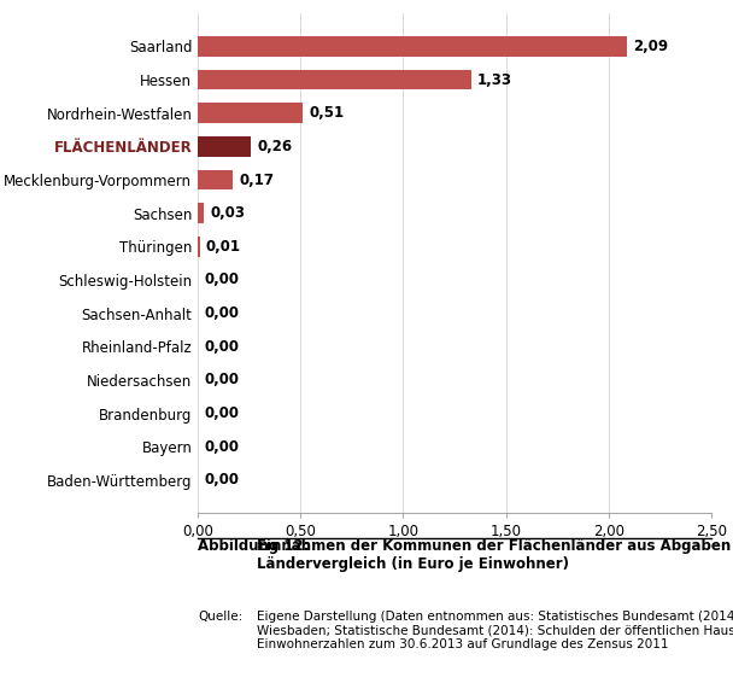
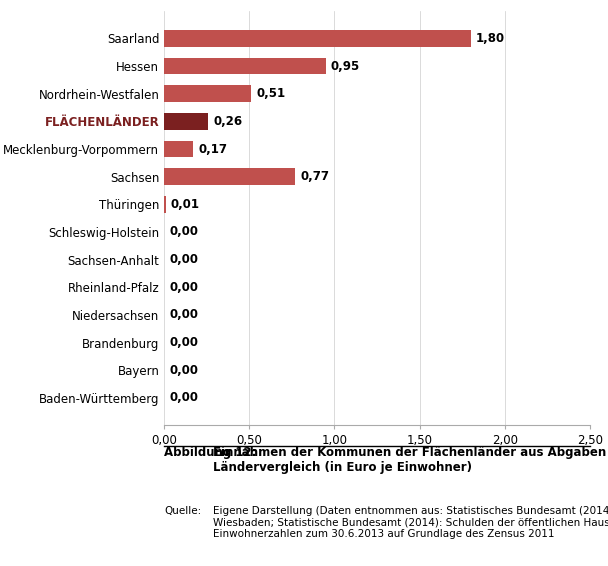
Saarland: 2,09 -> 1,80
Hessen: 1,33 -> 0,95
Sachsen: 0,03 -> 0,77
